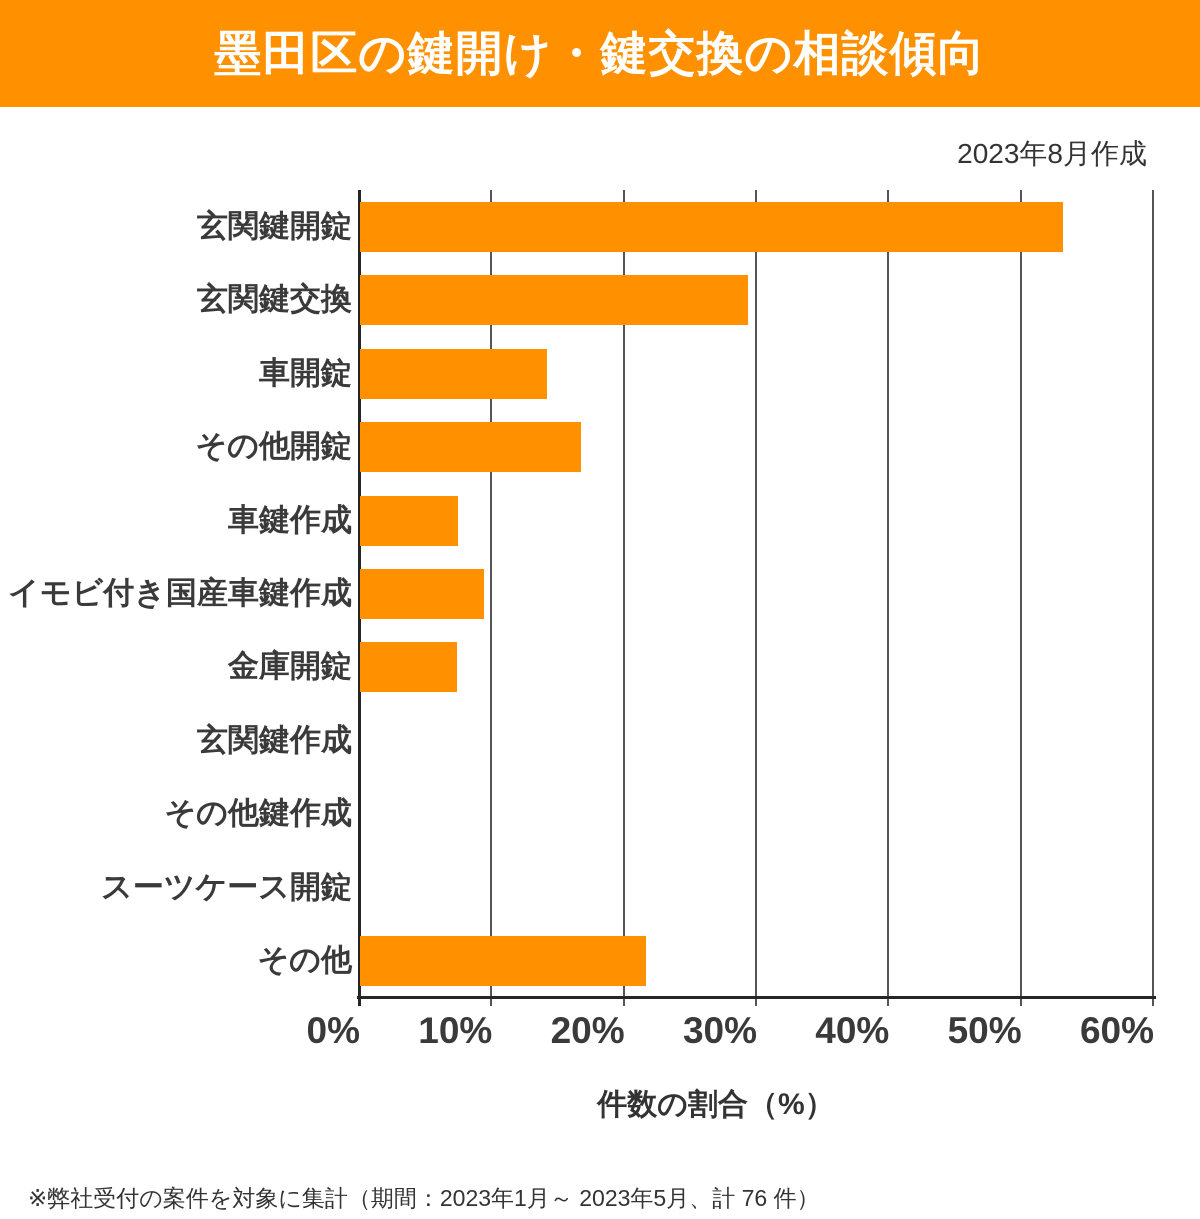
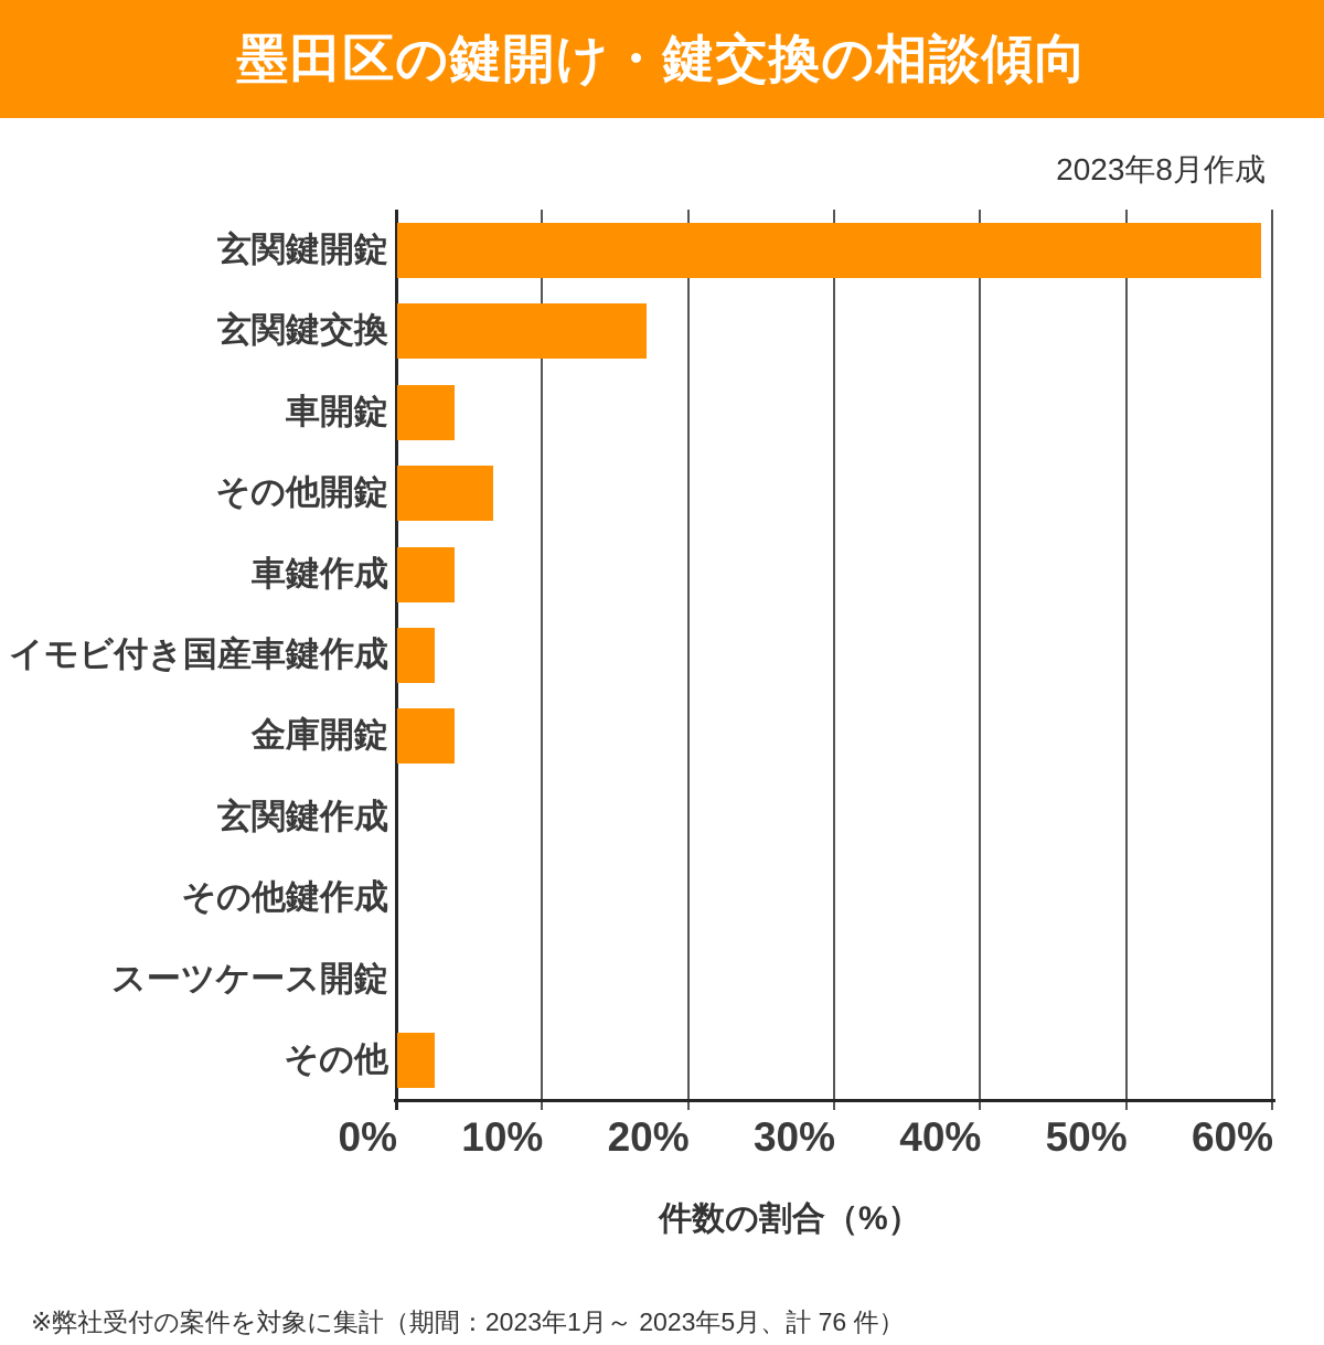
玄関鍵開錠: 53.1% -> 59.2%
玄関鍵交換: 29.3% -> 17.1%
車開錠: 14.1% -> 3.9%
その他開錠: 16.7% -> 6.6%
車鍵作成: 7.4% -> 3.9%
イモビ付き国産車鍵作成: 9.4% -> 2.6%
金庫開錠: 7.3% -> 3.9%
その他: 21.6% -> 2.6%
